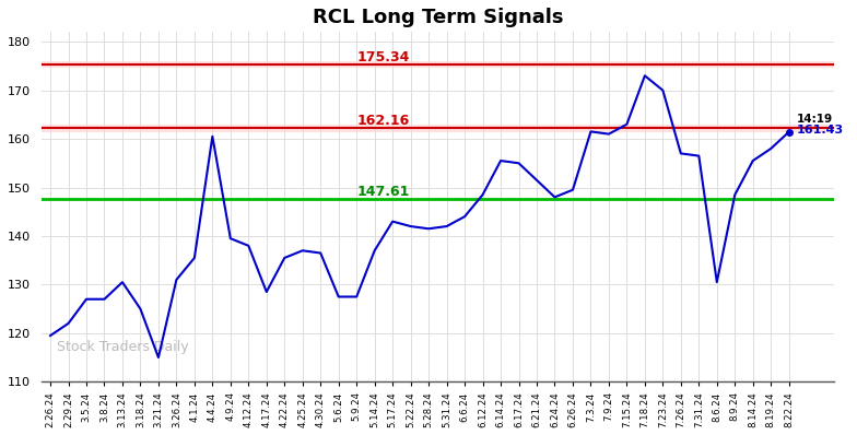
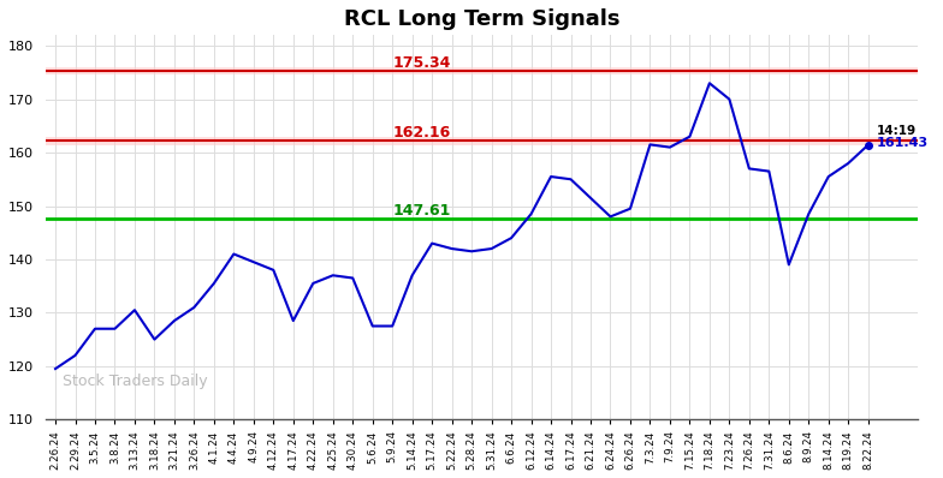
3.21.24: 115.0 -> 128.5
4.4.24: 160.5 -> 141.0
8.6.24: 130.5 -> 139.0
